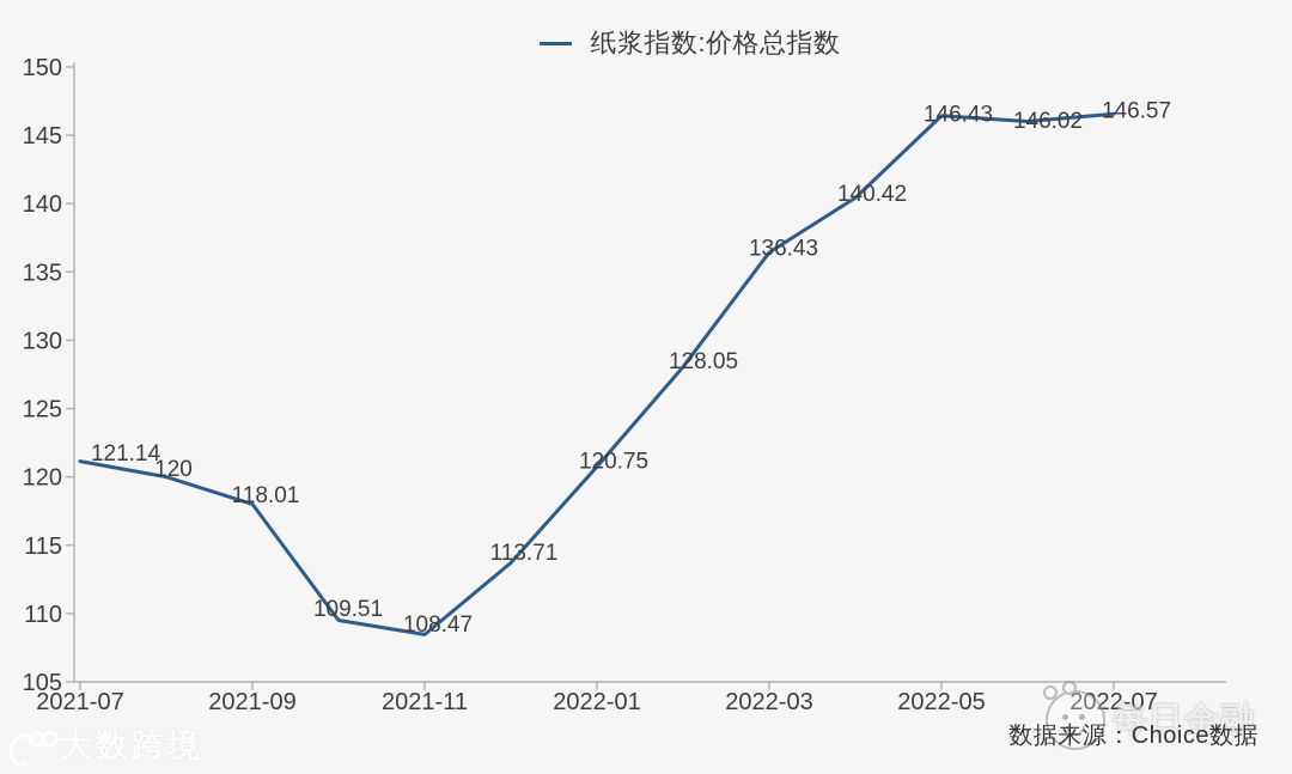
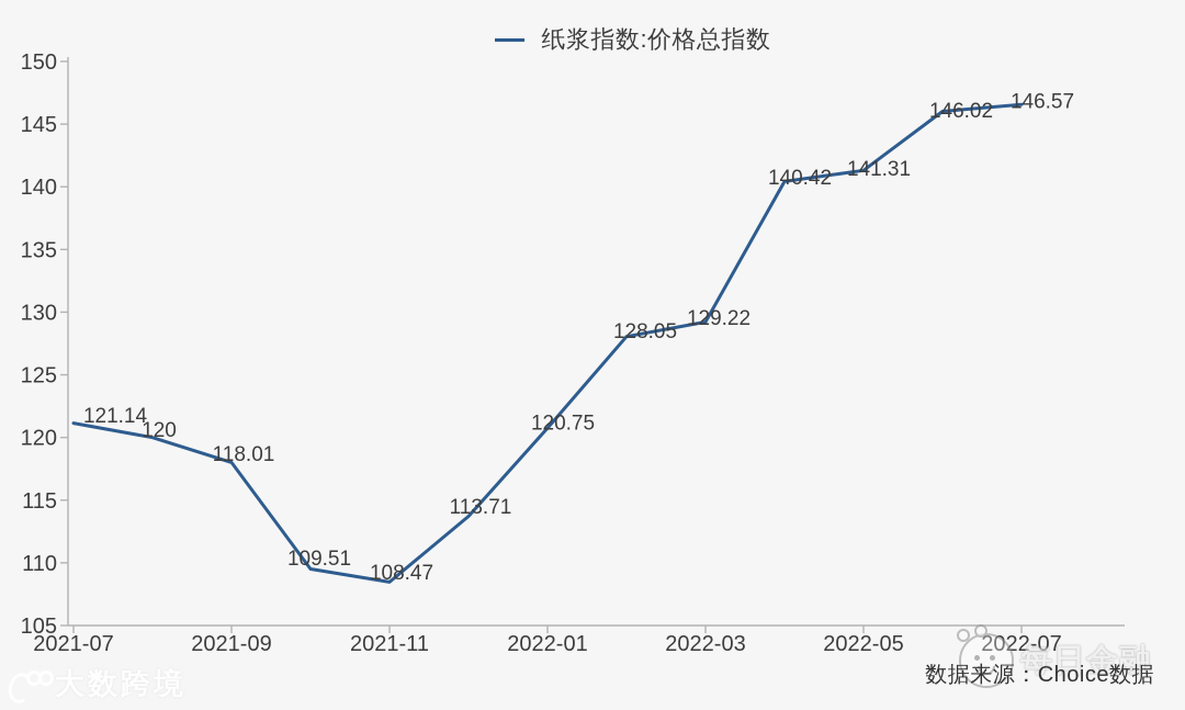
2022-03: 136.43 -> 129.22
2022-05: 146.43 -> 141.31
